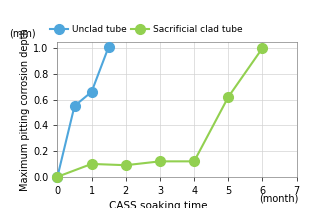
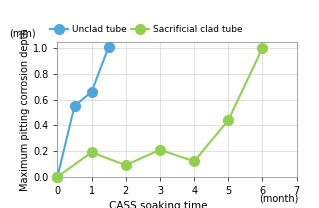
Sacrificial clad tube/1: 0.10 -> 0.19
Sacrificial clad tube/3: 0.12 -> 0.21
Sacrificial clad tube/5: 0.62 -> 0.44
